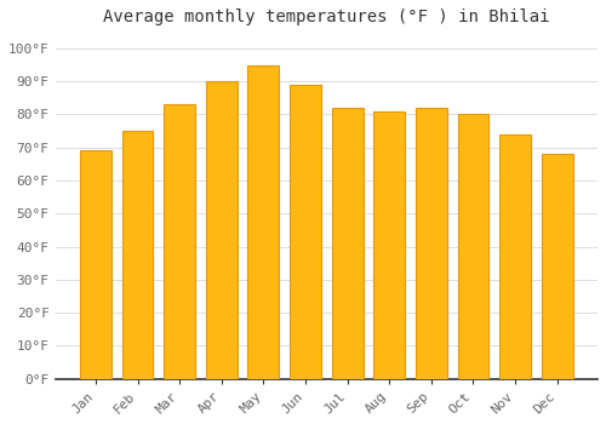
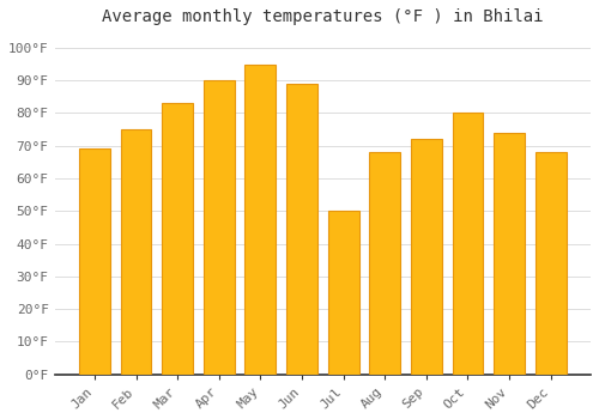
Jul: 82°F -> 50°F
Aug: 81°F -> 68°F
Sep: 82°F -> 72°F
